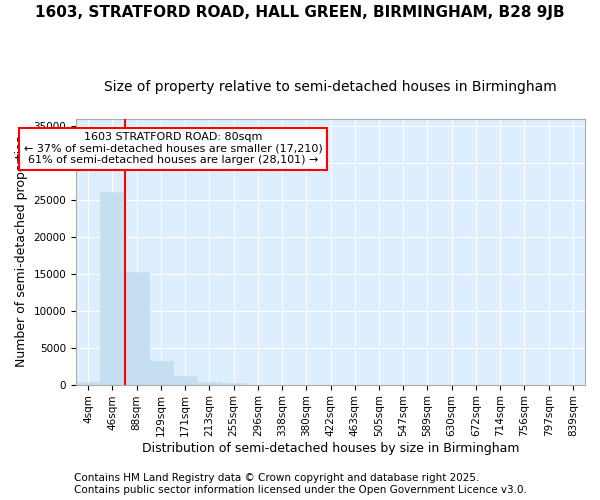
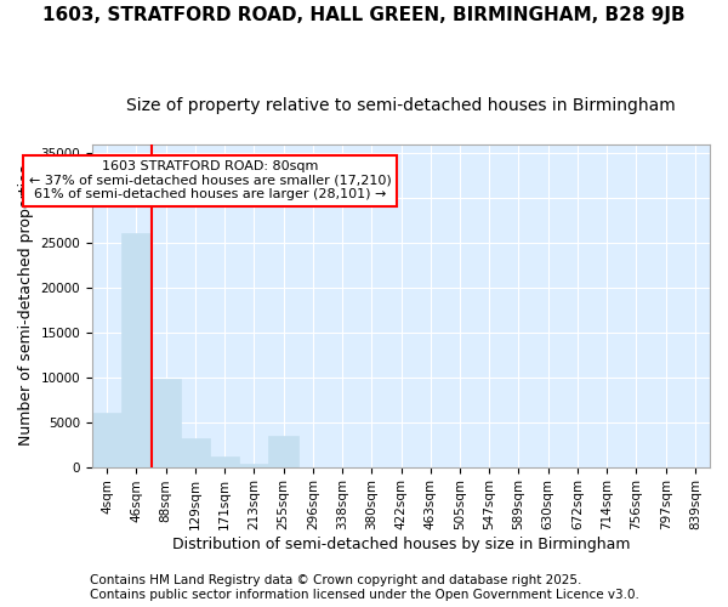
4sqm: 400 -> 6000
88sqm: 15200 -> 9800
255sqm: 200 -> 3400
